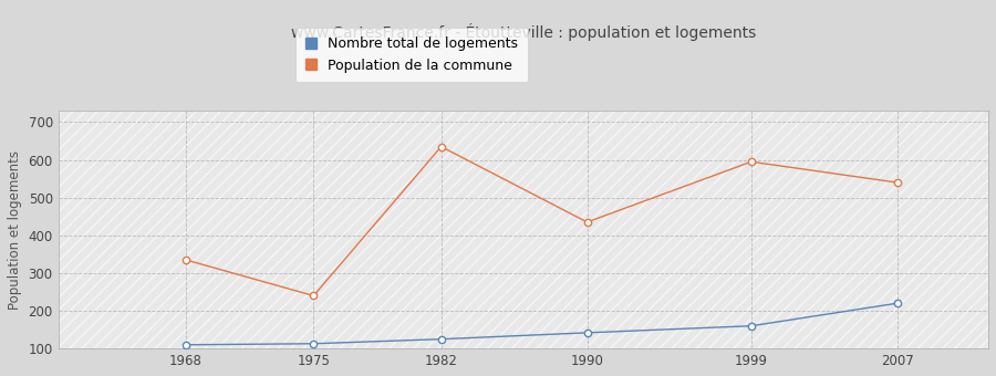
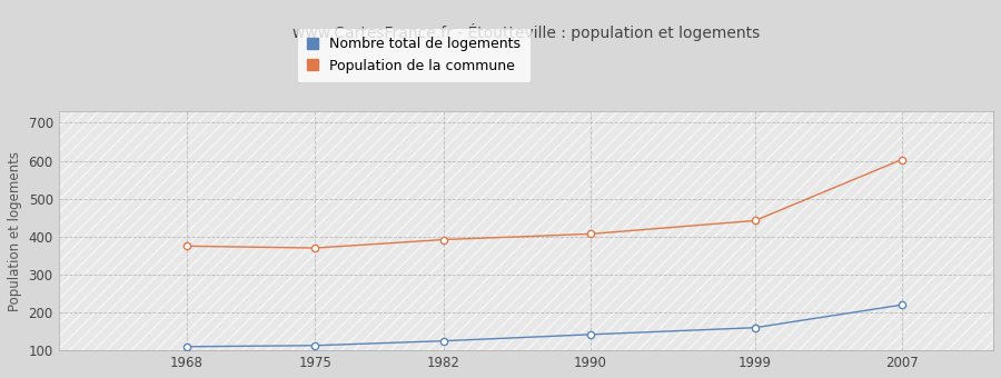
Population de la commune/1968: 335 -> 375
Population de la commune/1975: 240 -> 370
Population de la commune/1982: 635 -> 392
Population de la commune/1990: 435 -> 407
Population de la commune/1999: 595 -> 442
Population de la commune/2007: 540 -> 603
